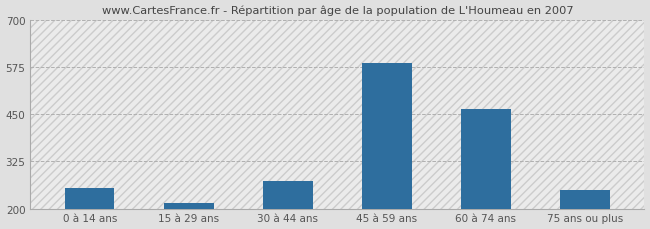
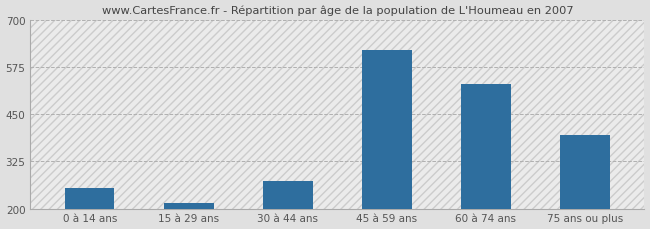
45 à 59 ans: 585 -> 620
60 à 74 ans: 465 -> 530
75 ans ou plus: 250 -> 395
